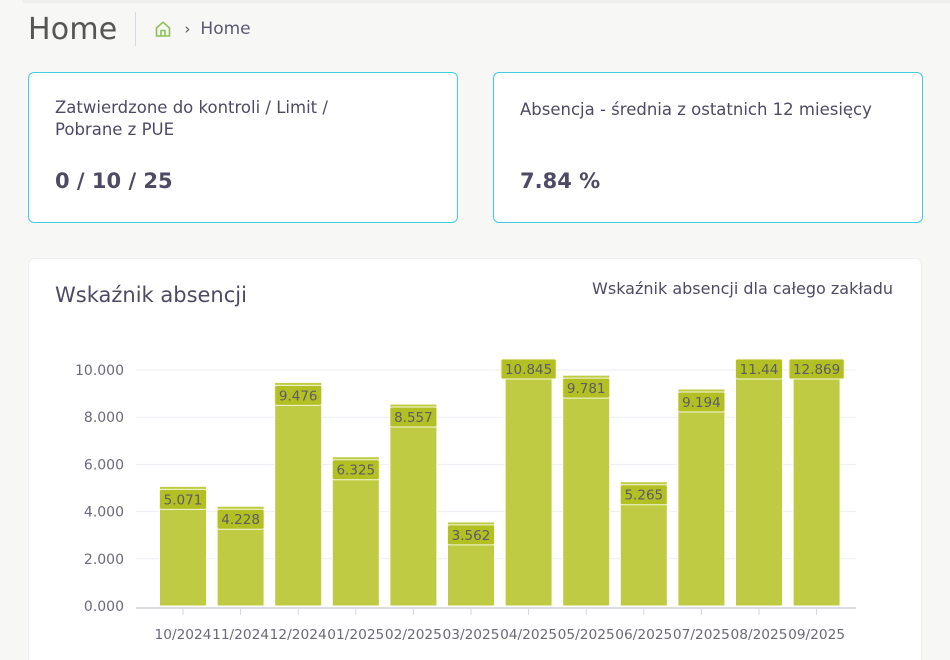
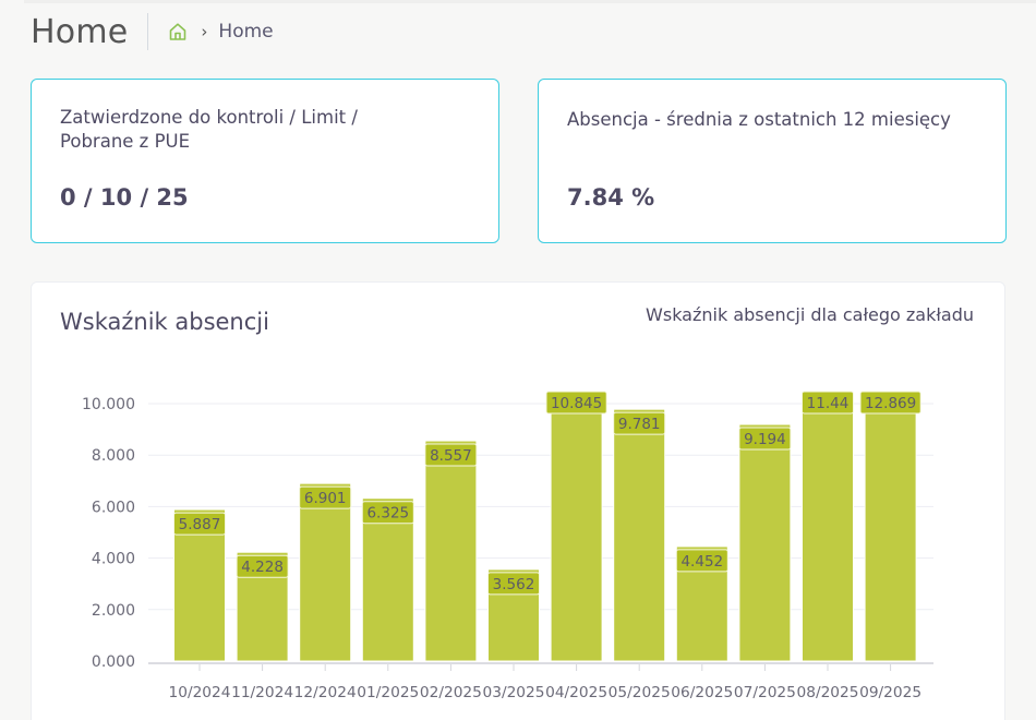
10/2024: 5.071 -> 5.887
12/2024: 9.476 -> 6.901
06/2025: 5.265 -> 4.452
